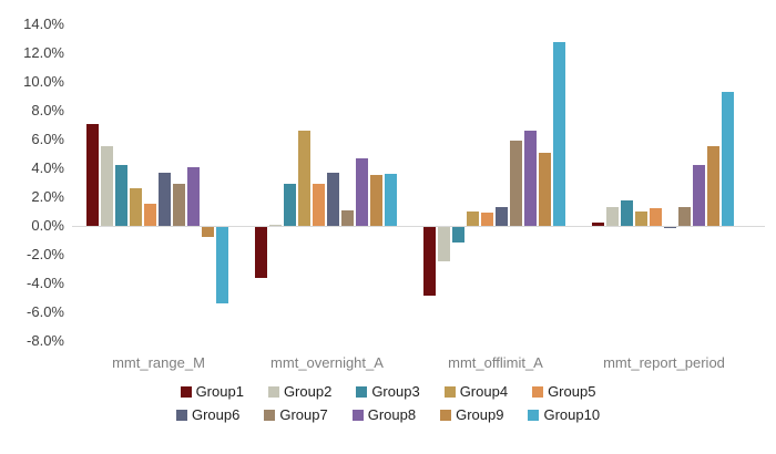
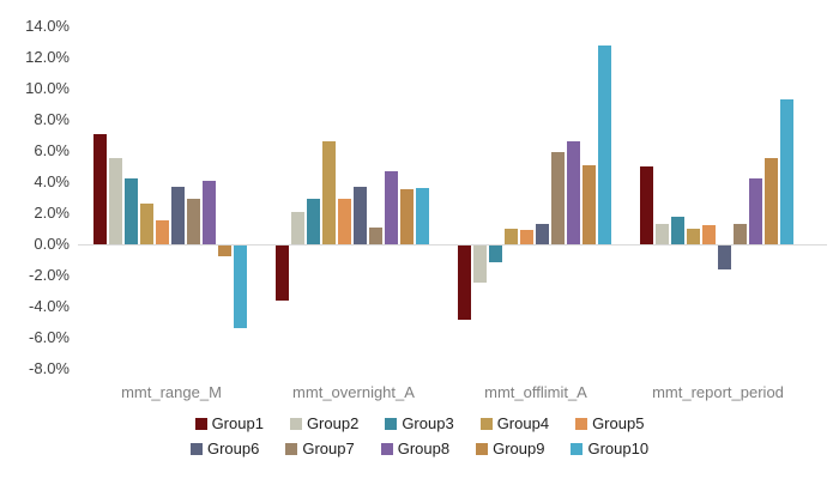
Group2/mmt_overnight_A: 0.1% -> 2.1%
Group1/mmt_report_period: 0.2% -> 5.0%
Group6/mmt_report_period: -0.1% -> -1.5%
